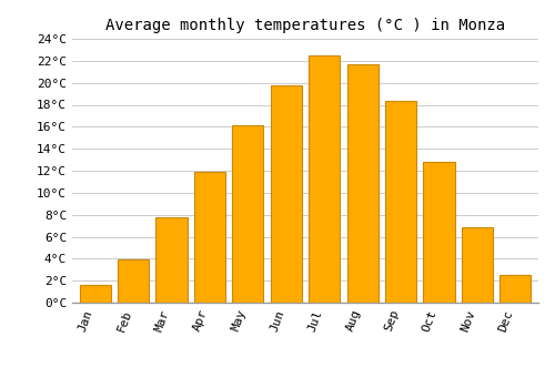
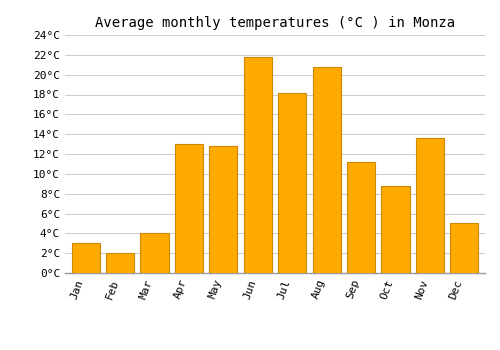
Jan: 1.6°C -> 3.0°C
Feb: 3.9°C -> 2.0°C
Mar: 7.8°C -> 4.0°C
Apr: 11.9°C -> 13.0°C
May: 16.1°C -> 12.8°C
Jun: 19.8°C -> 21.8°C
Jul: 22.5°C -> 18.2°C
Aug: 21.7°C -> 20.8°C
Sep: 18.4°C -> 11.2°C
Oct: 12.8°C -> 8.8°C
Nov: 6.9°C -> 13.6°C
Dec: 2.5°C -> 5.0°C
